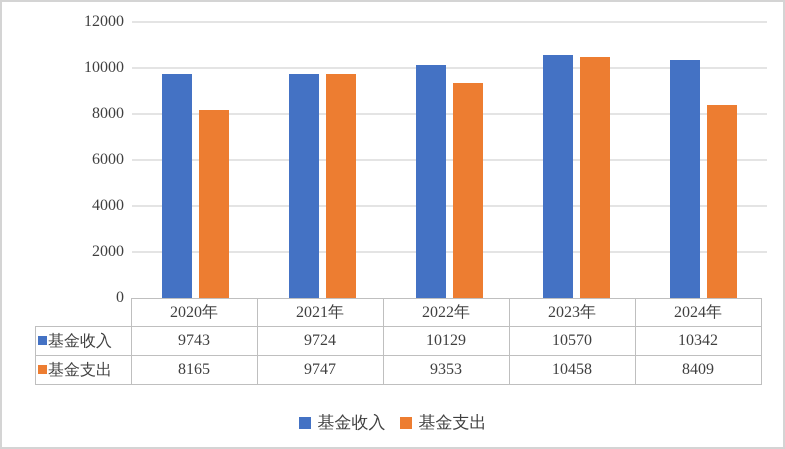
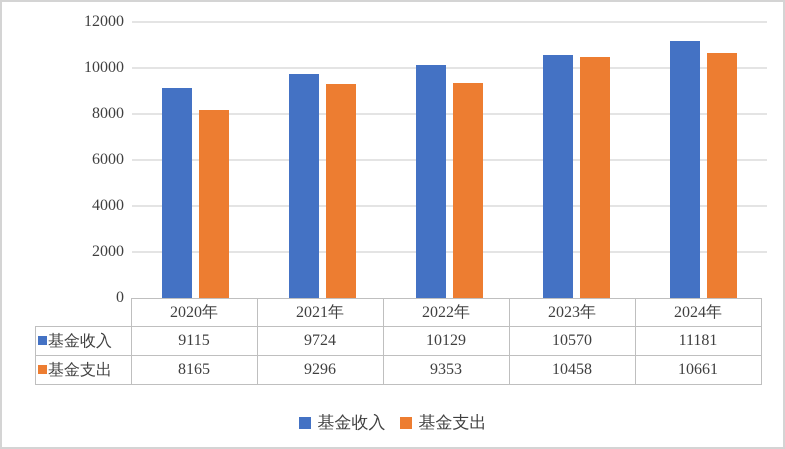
基金收入/2020年: 9743 -> 9115
基金支出/2021年: 9747 -> 9296
基金收入/2024年: 10342 -> 11181
基金支出/2024年: 8409 -> 10661
